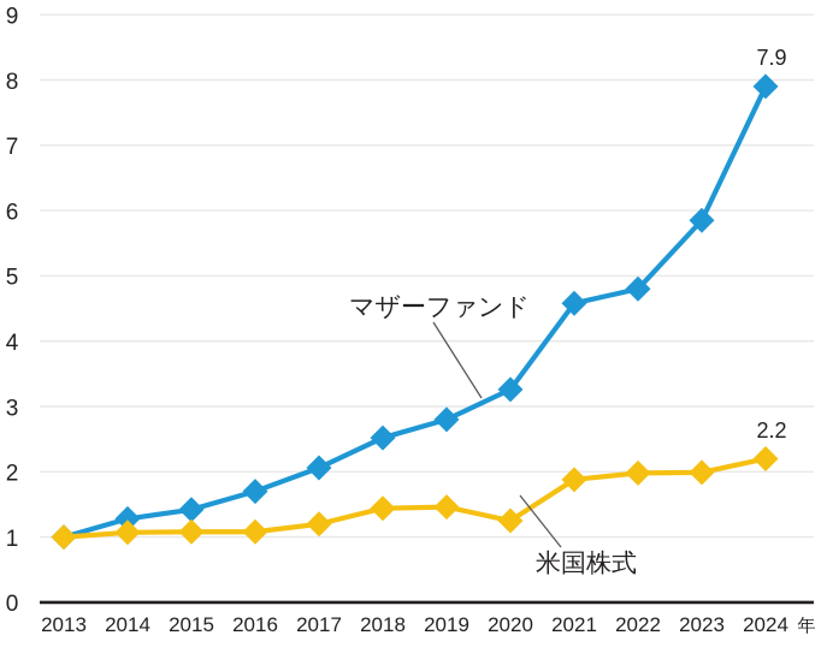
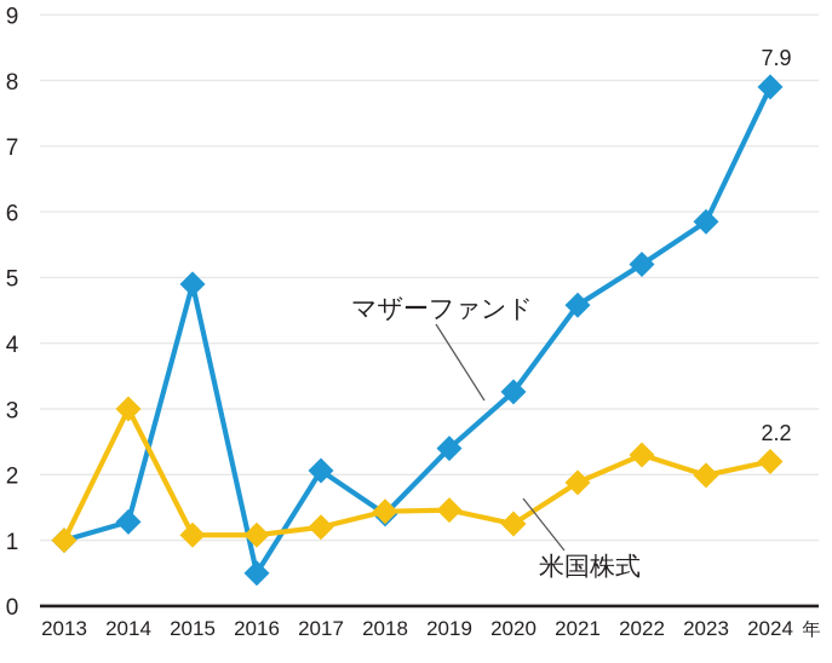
米国株式/2014: 1.1 -> 3.0
マザーファンド/2015: 1.4 -> 4.9
マザーファンド/2016: 1.7 -> 0.5
マザーファンド/2018: 2.5 -> 1.4
マザーファンド/2019: 2.8 -> 2.4
マザーファンド/2022: 4.8 -> 5.2
米国株式/2022: 2.0 -> 2.3
